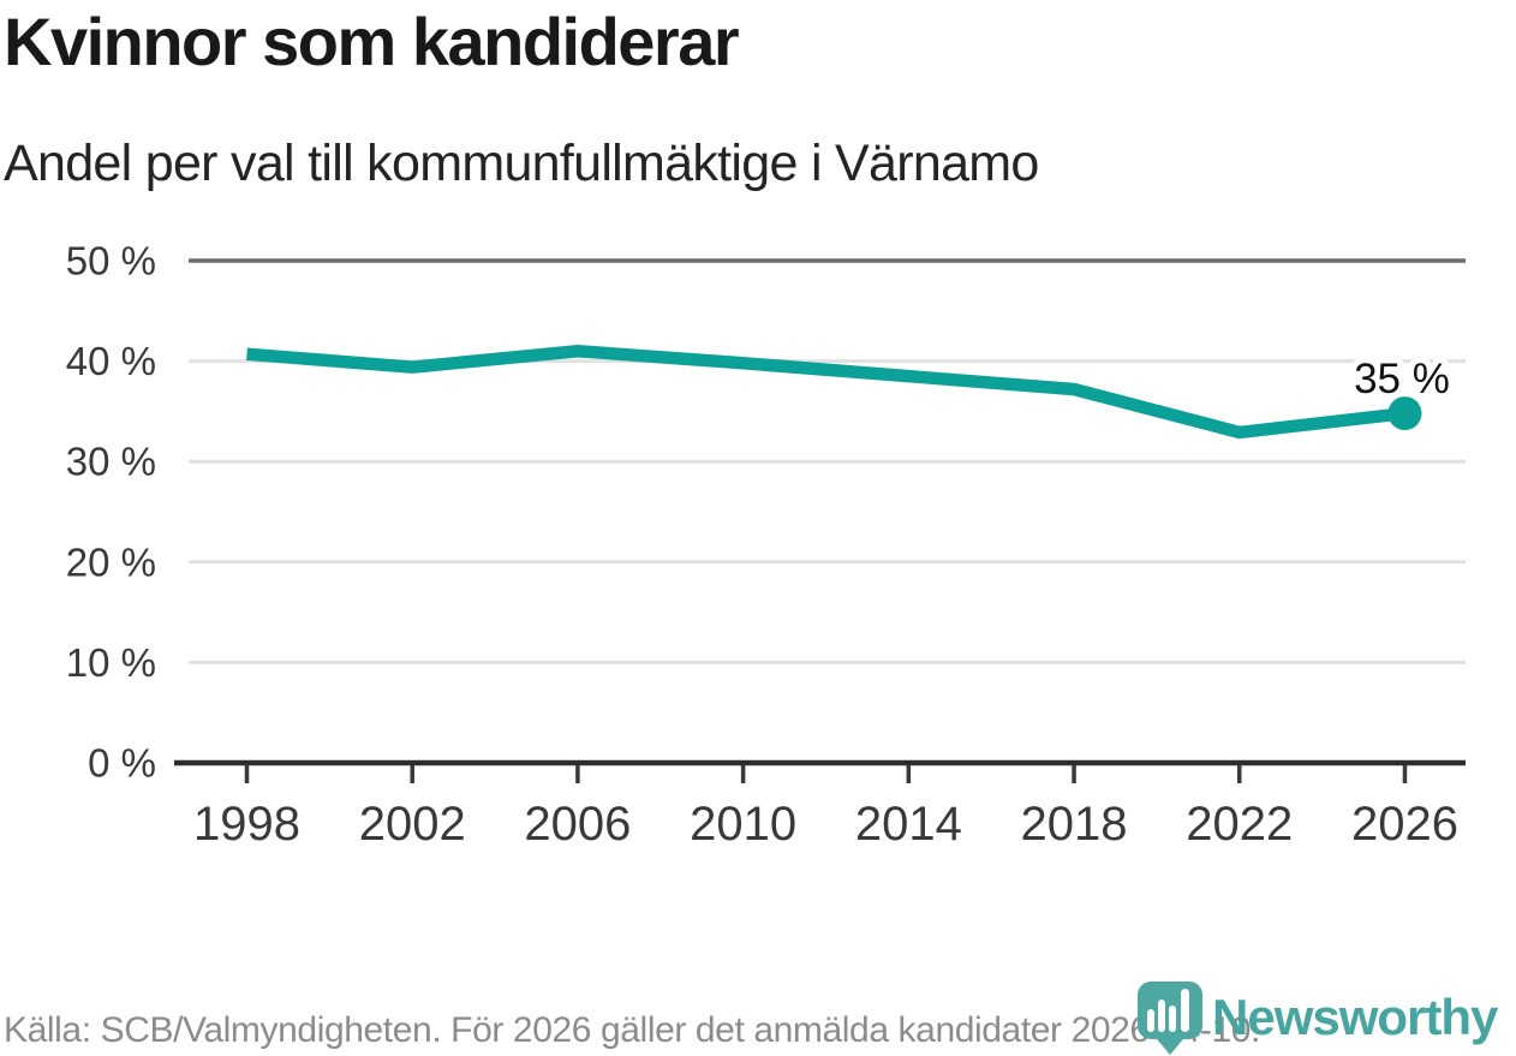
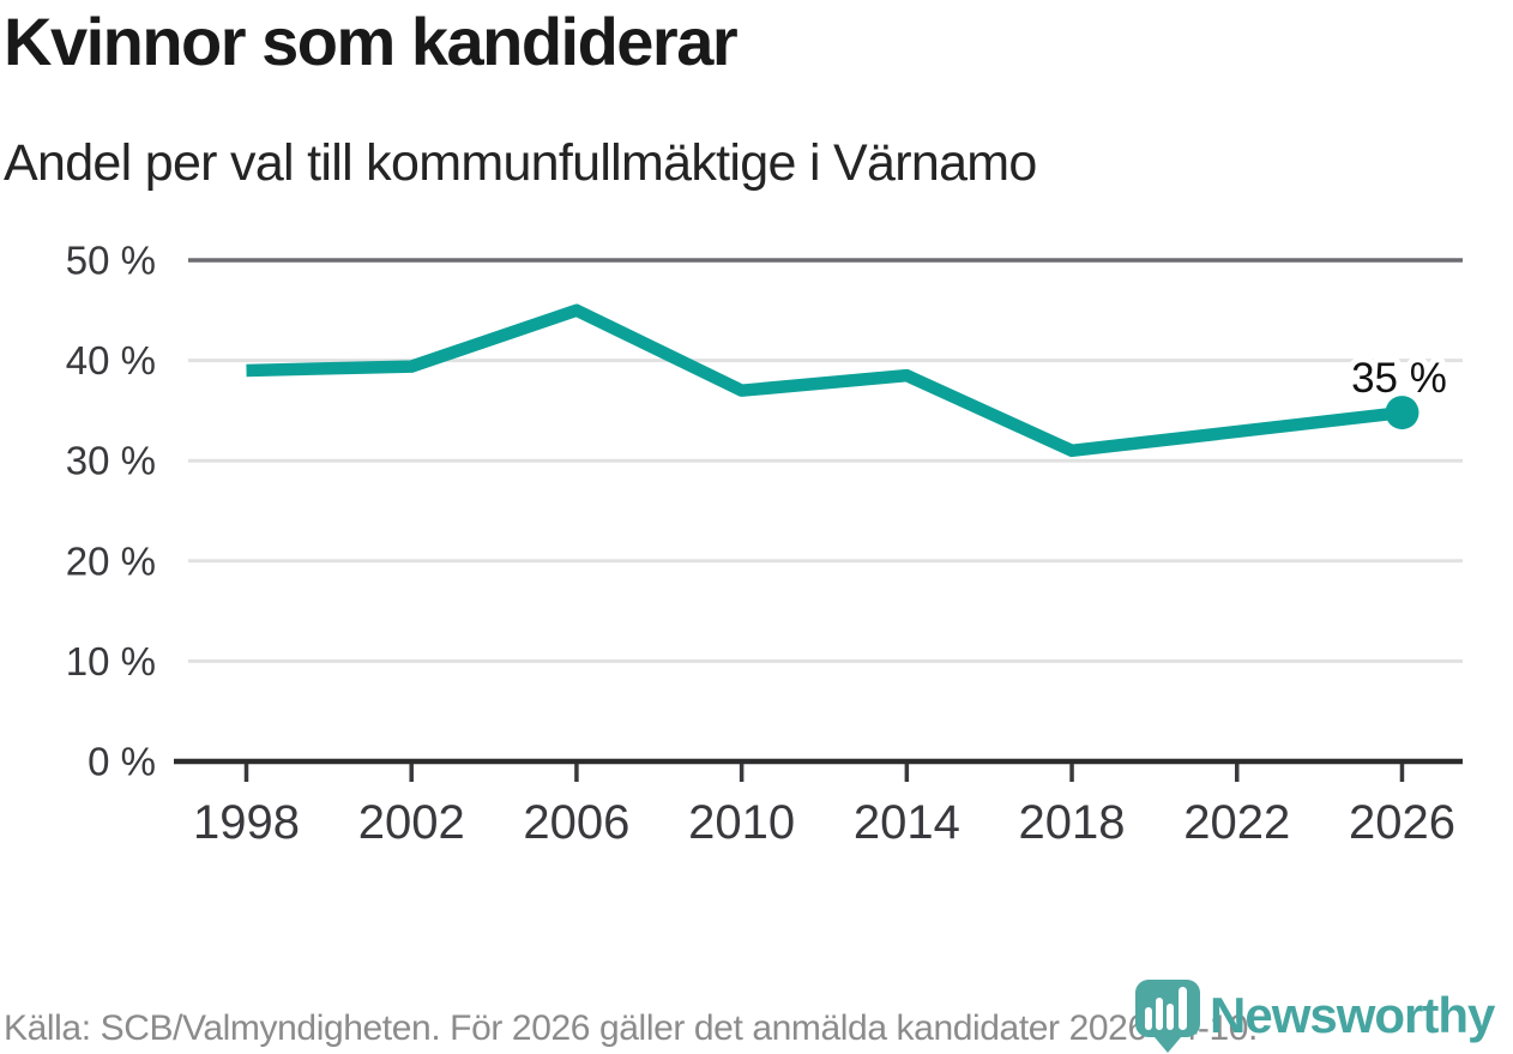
1998: 41% -> 39%
2006: 41% -> 45%
2010: 40% -> 37%
2018: 37% -> 31%
